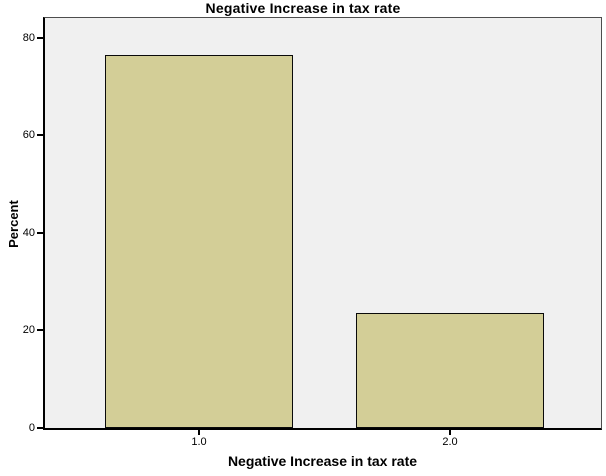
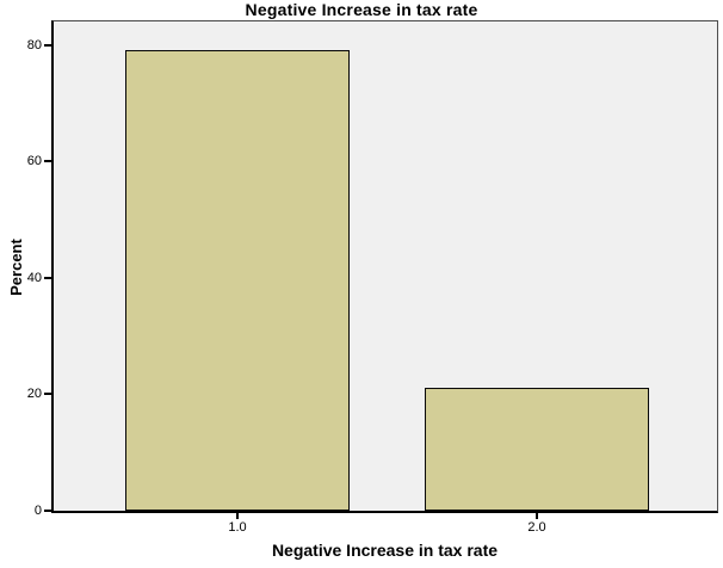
1.0: 76 -> 79
2.0: 24 -> 21
